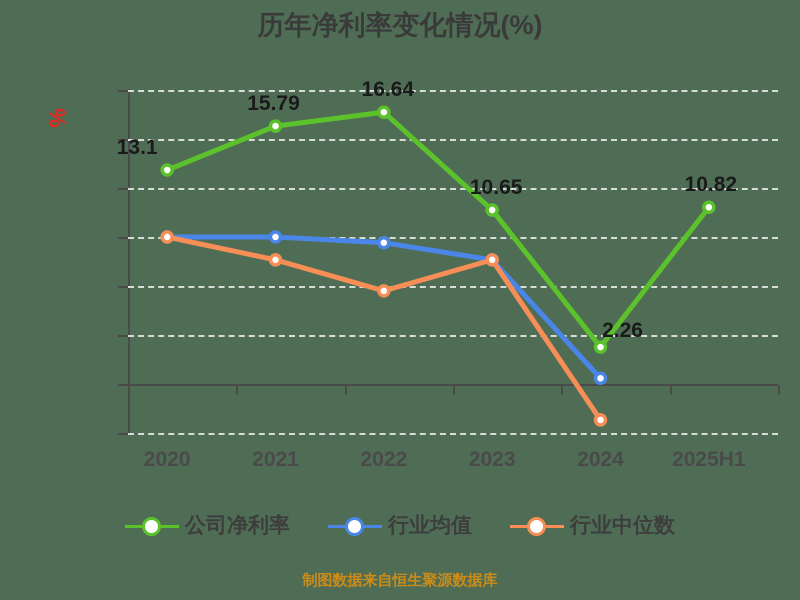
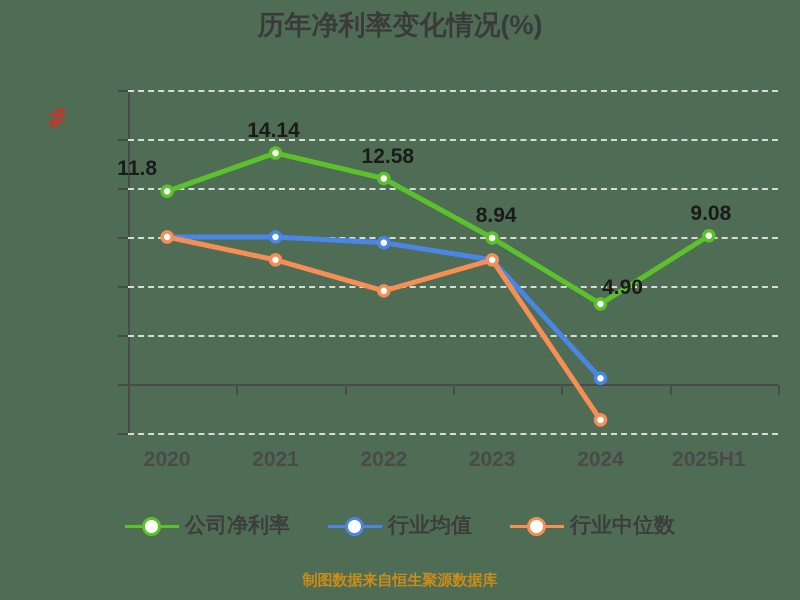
公司净利率/2020: 13.1 -> 11.8
公司净利率/2021: 15.79 -> 14.14
公司净利率/2022: 16.64 -> 12.58
公司净利率/2023: 10.65 -> 8.94
公司净利率/2024: 2.26 -> 4.90
公司净利率/2025H1: 10.82 -> 9.08
